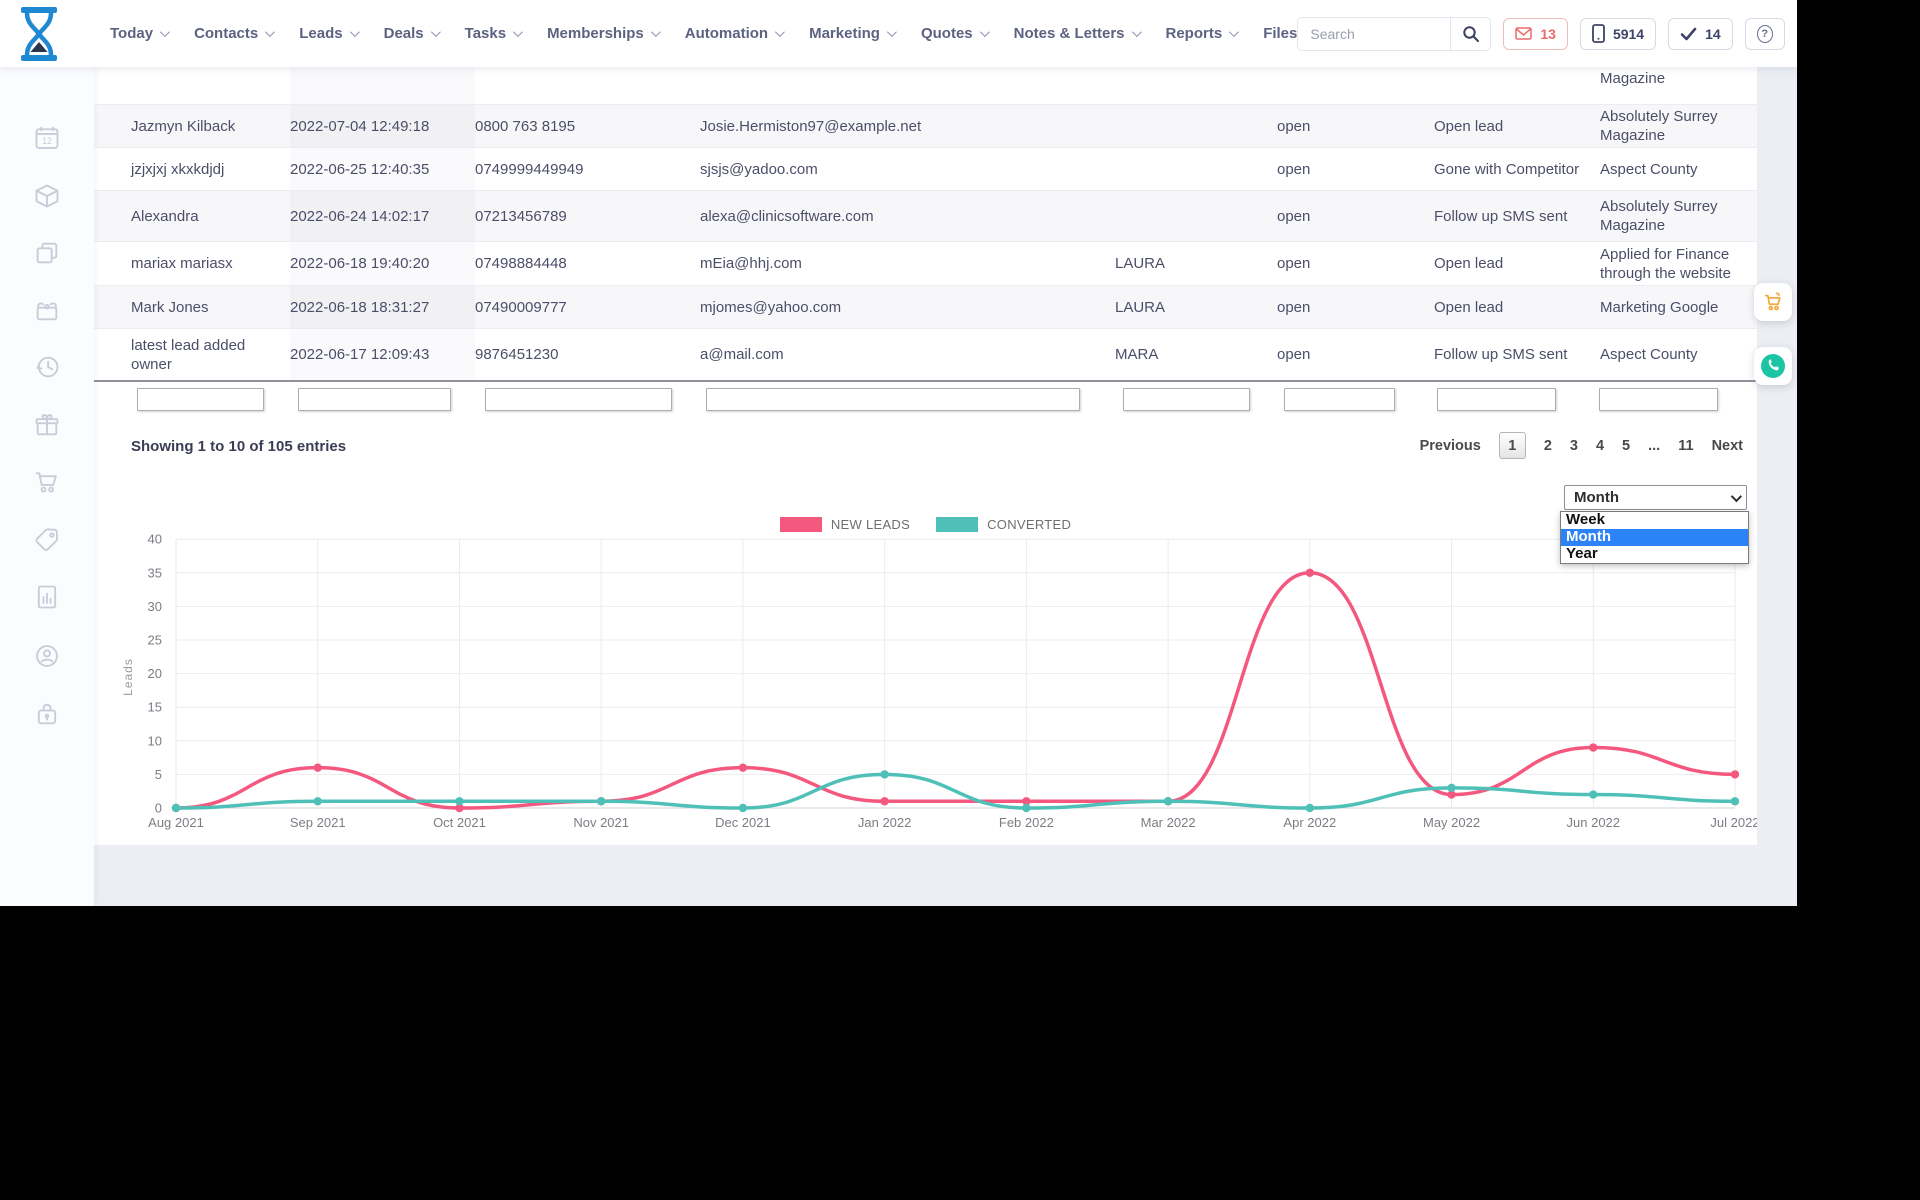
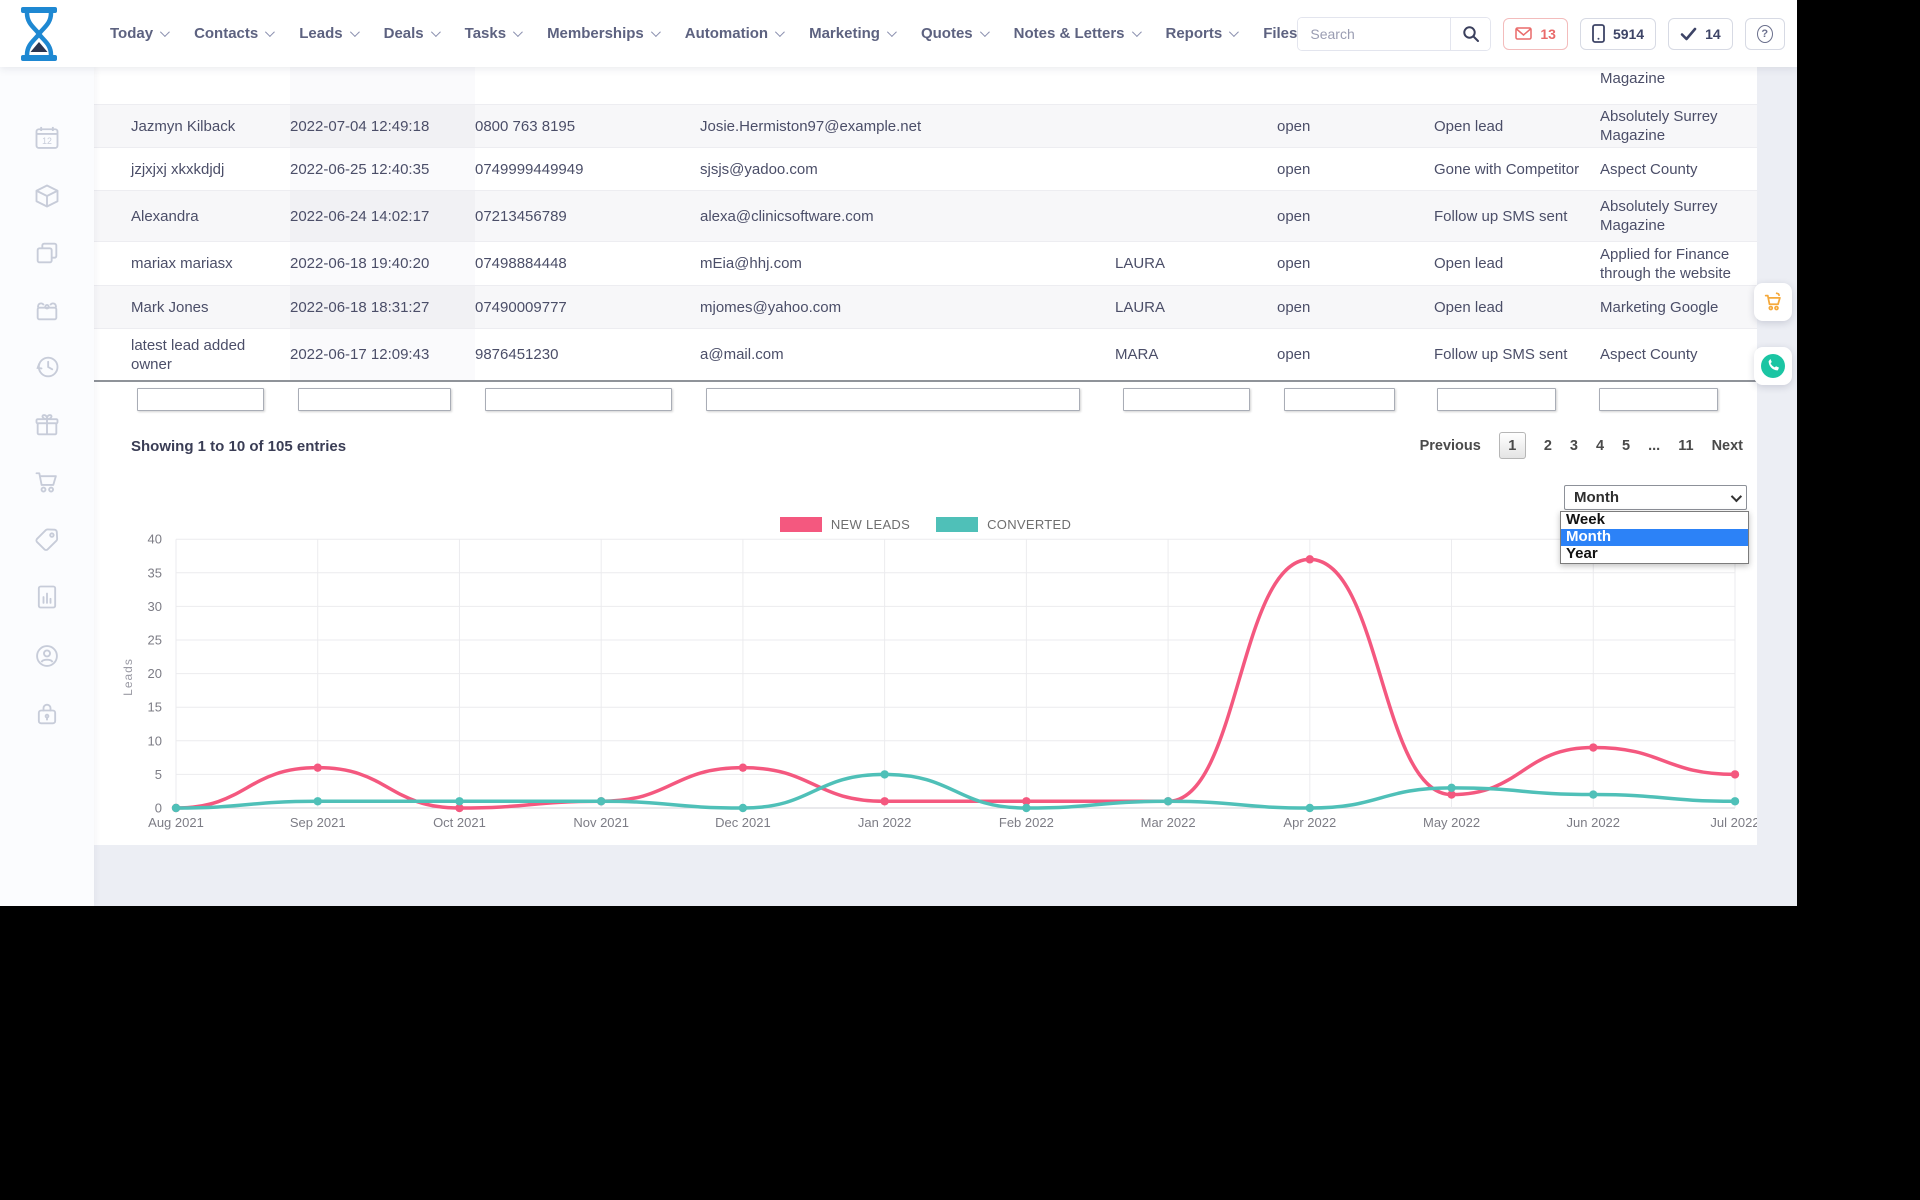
NEW LEADS/Apr 2022: 35 -> 37
